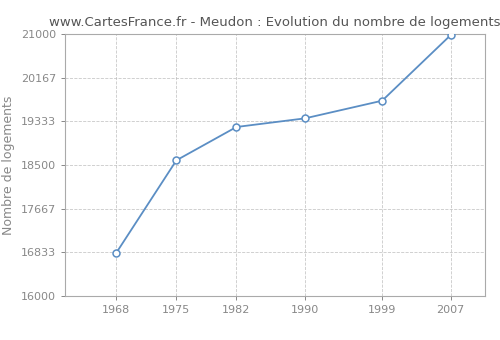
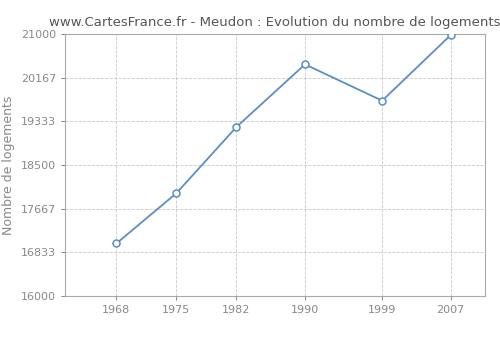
1968: 16820 -> 17000
1975: 18590 -> 17960
1990: 19390 -> 20420
